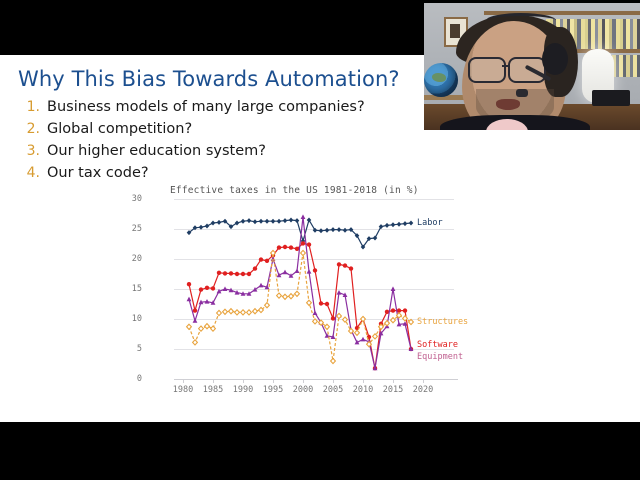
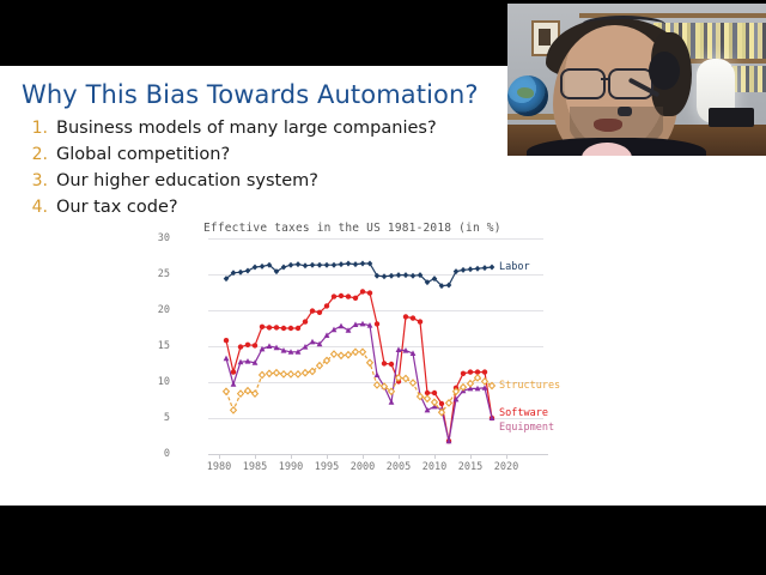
Equipment/1995: 20 -> 16
Structures/1995: 21 -> 13
Labor/2000: 23 -> 26
Equipment/2000: 27 -> 18
Structures/2000: 21 -> 14
Equipment/2005: 7 -> 14
Structures/2005: 3 -> 11
Labor/2010: 22 -> 24
Software/2010: 10 -> 8
Structures/2010: 10 -> 7
Equipment/2015: 15 -> 9
